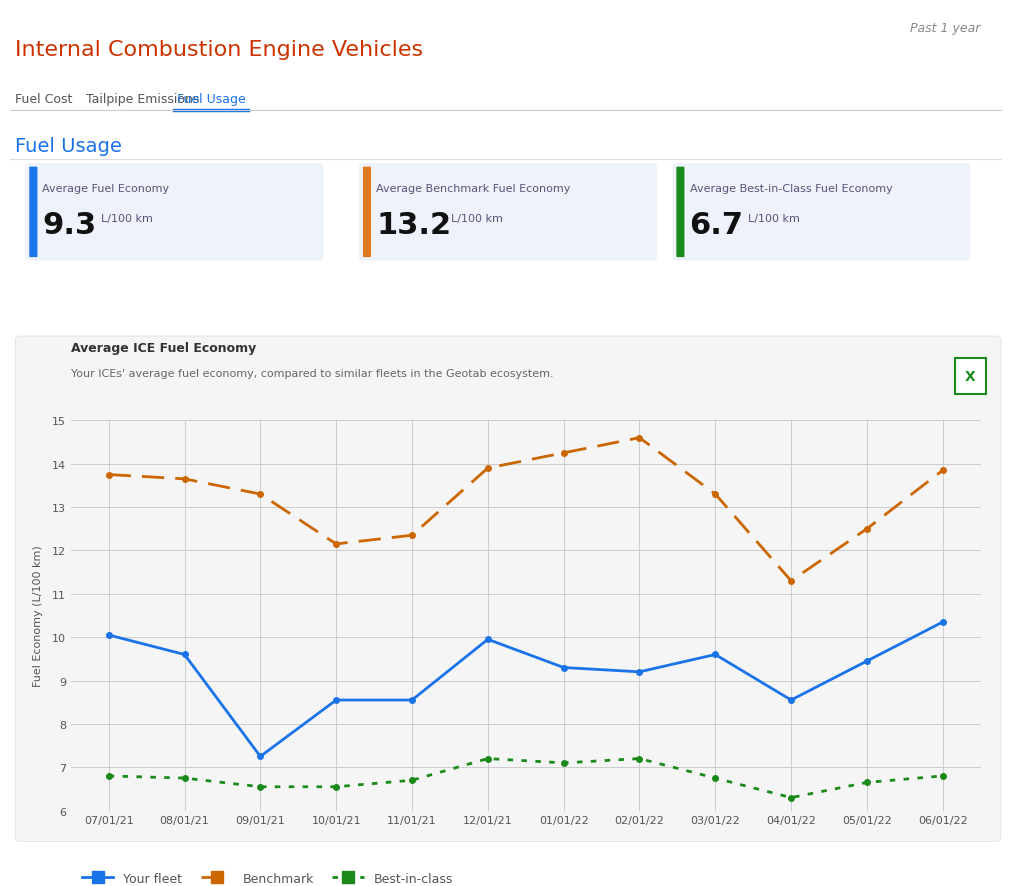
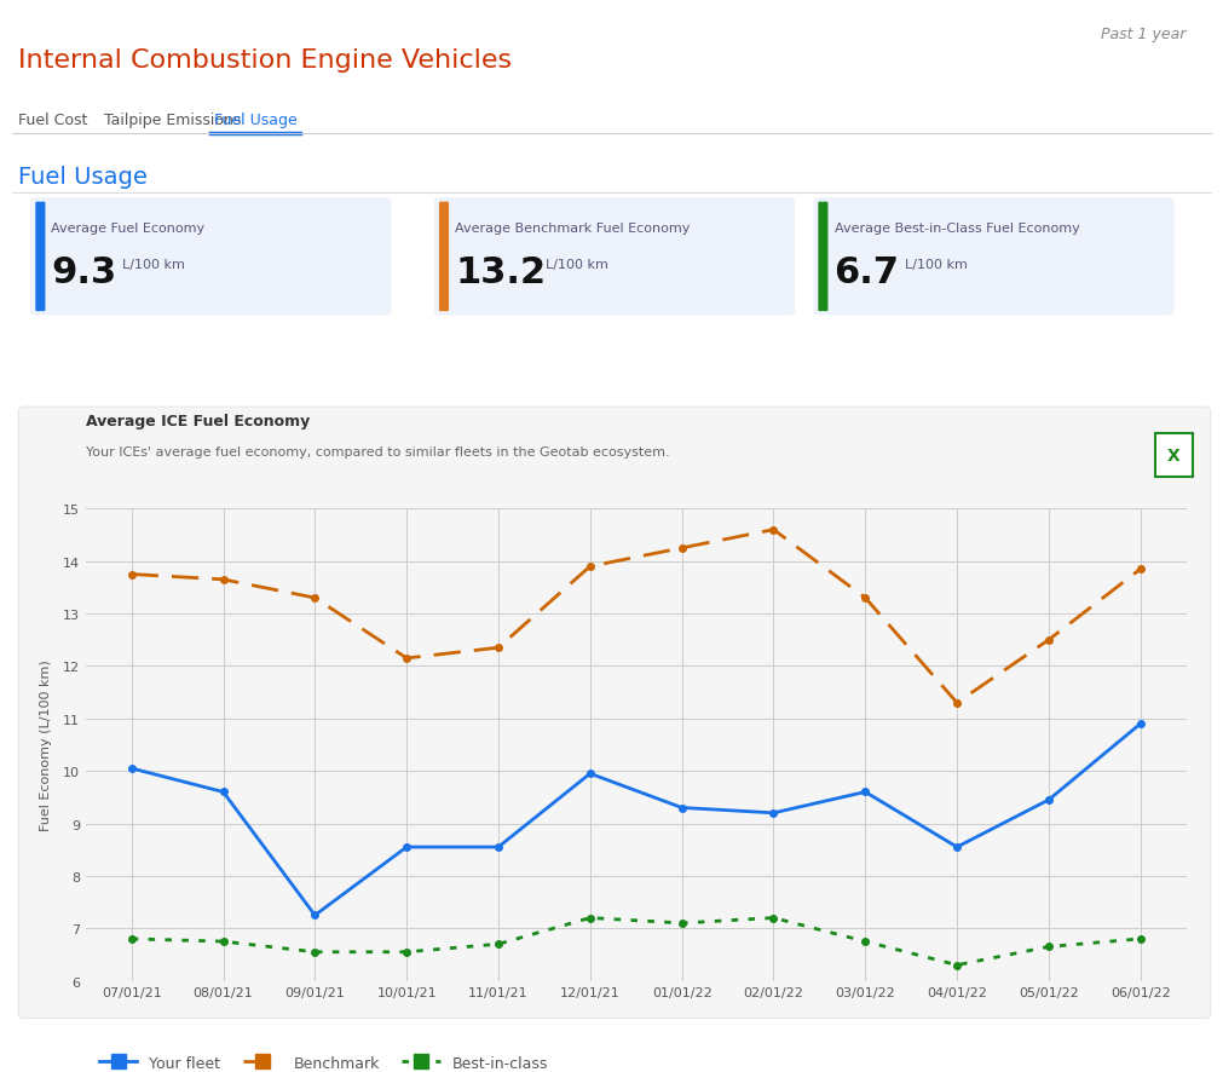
Your fleet/06/01/22: 10.35 -> 10.90
